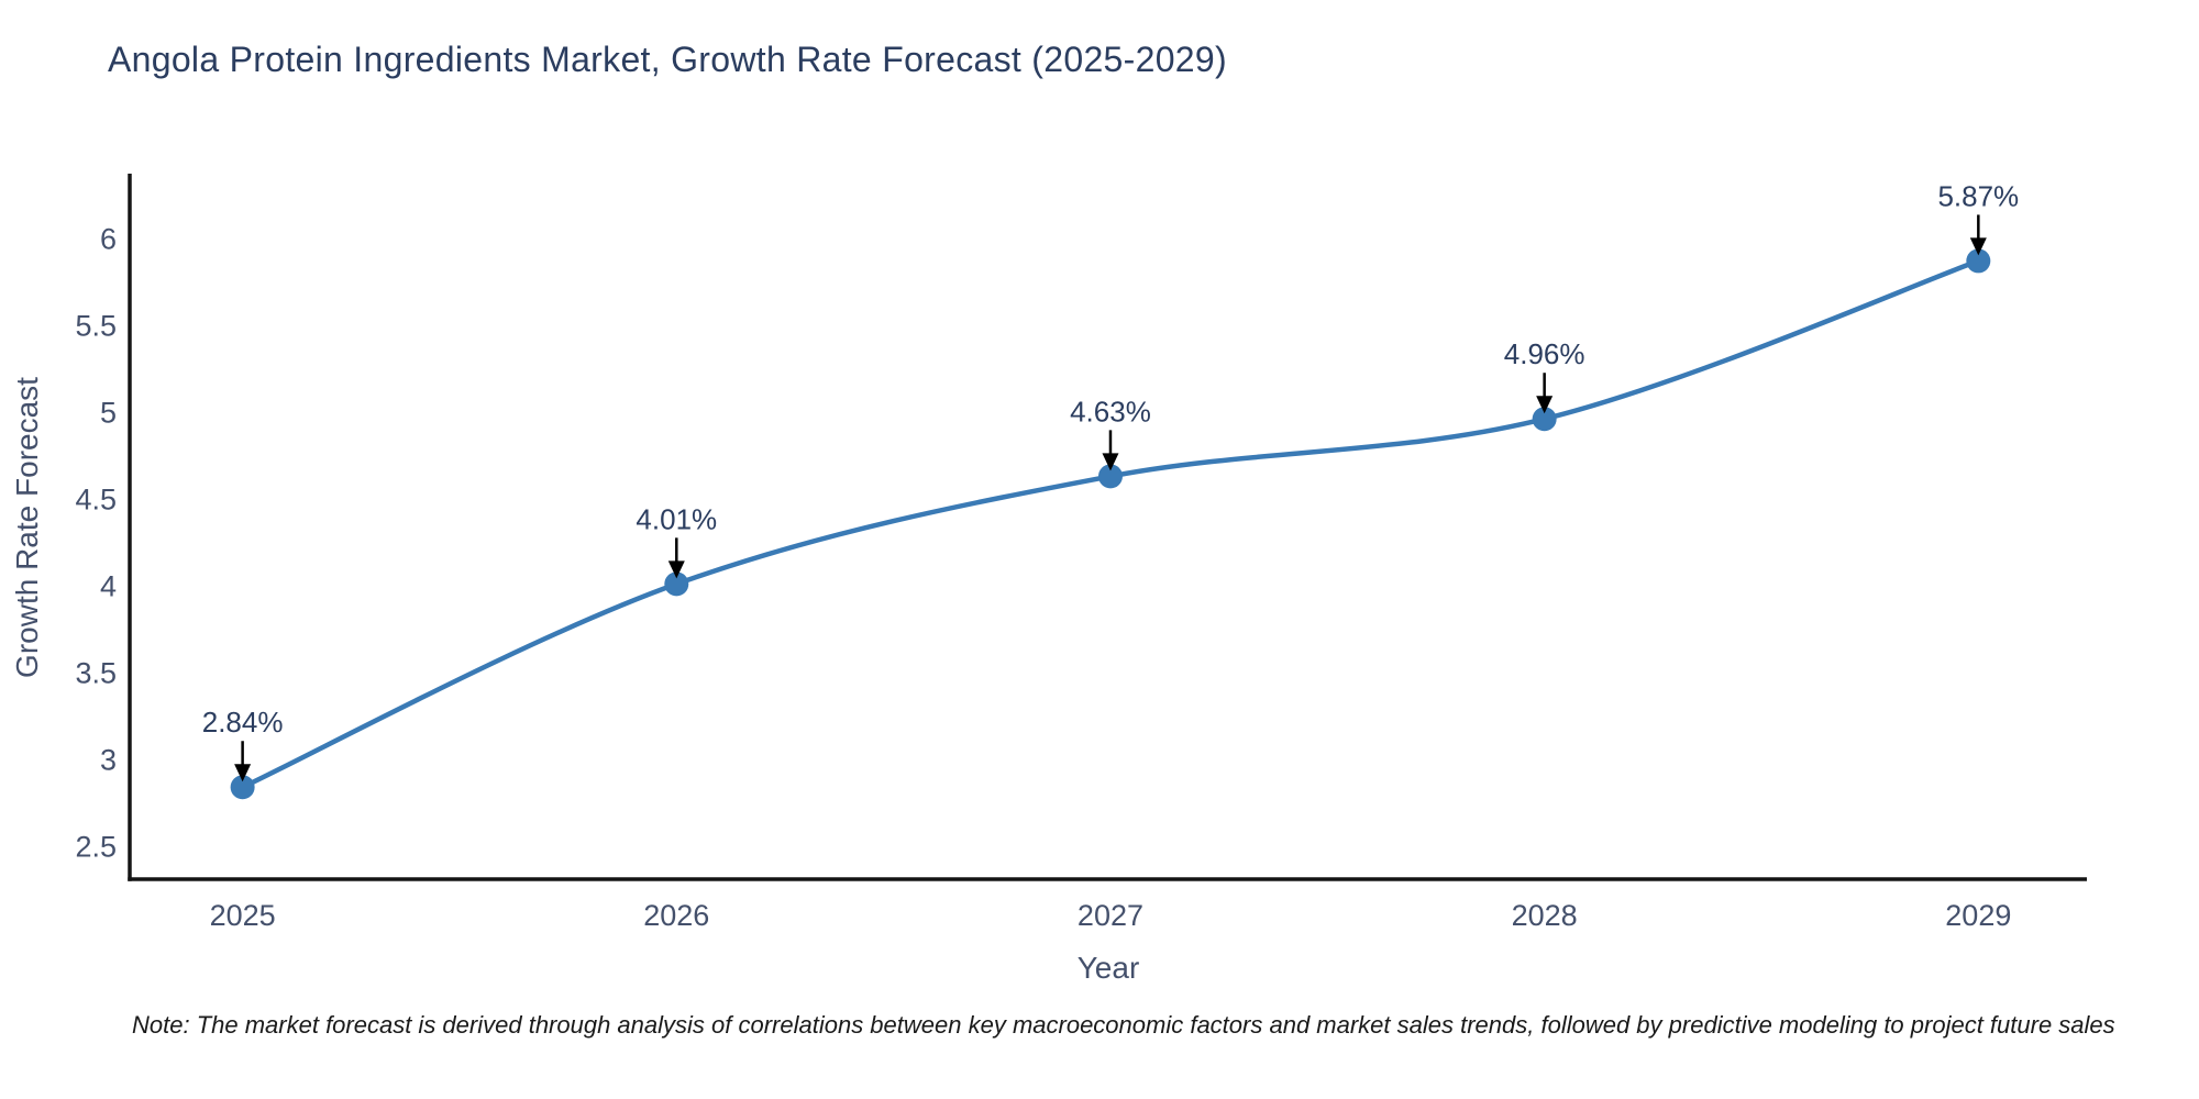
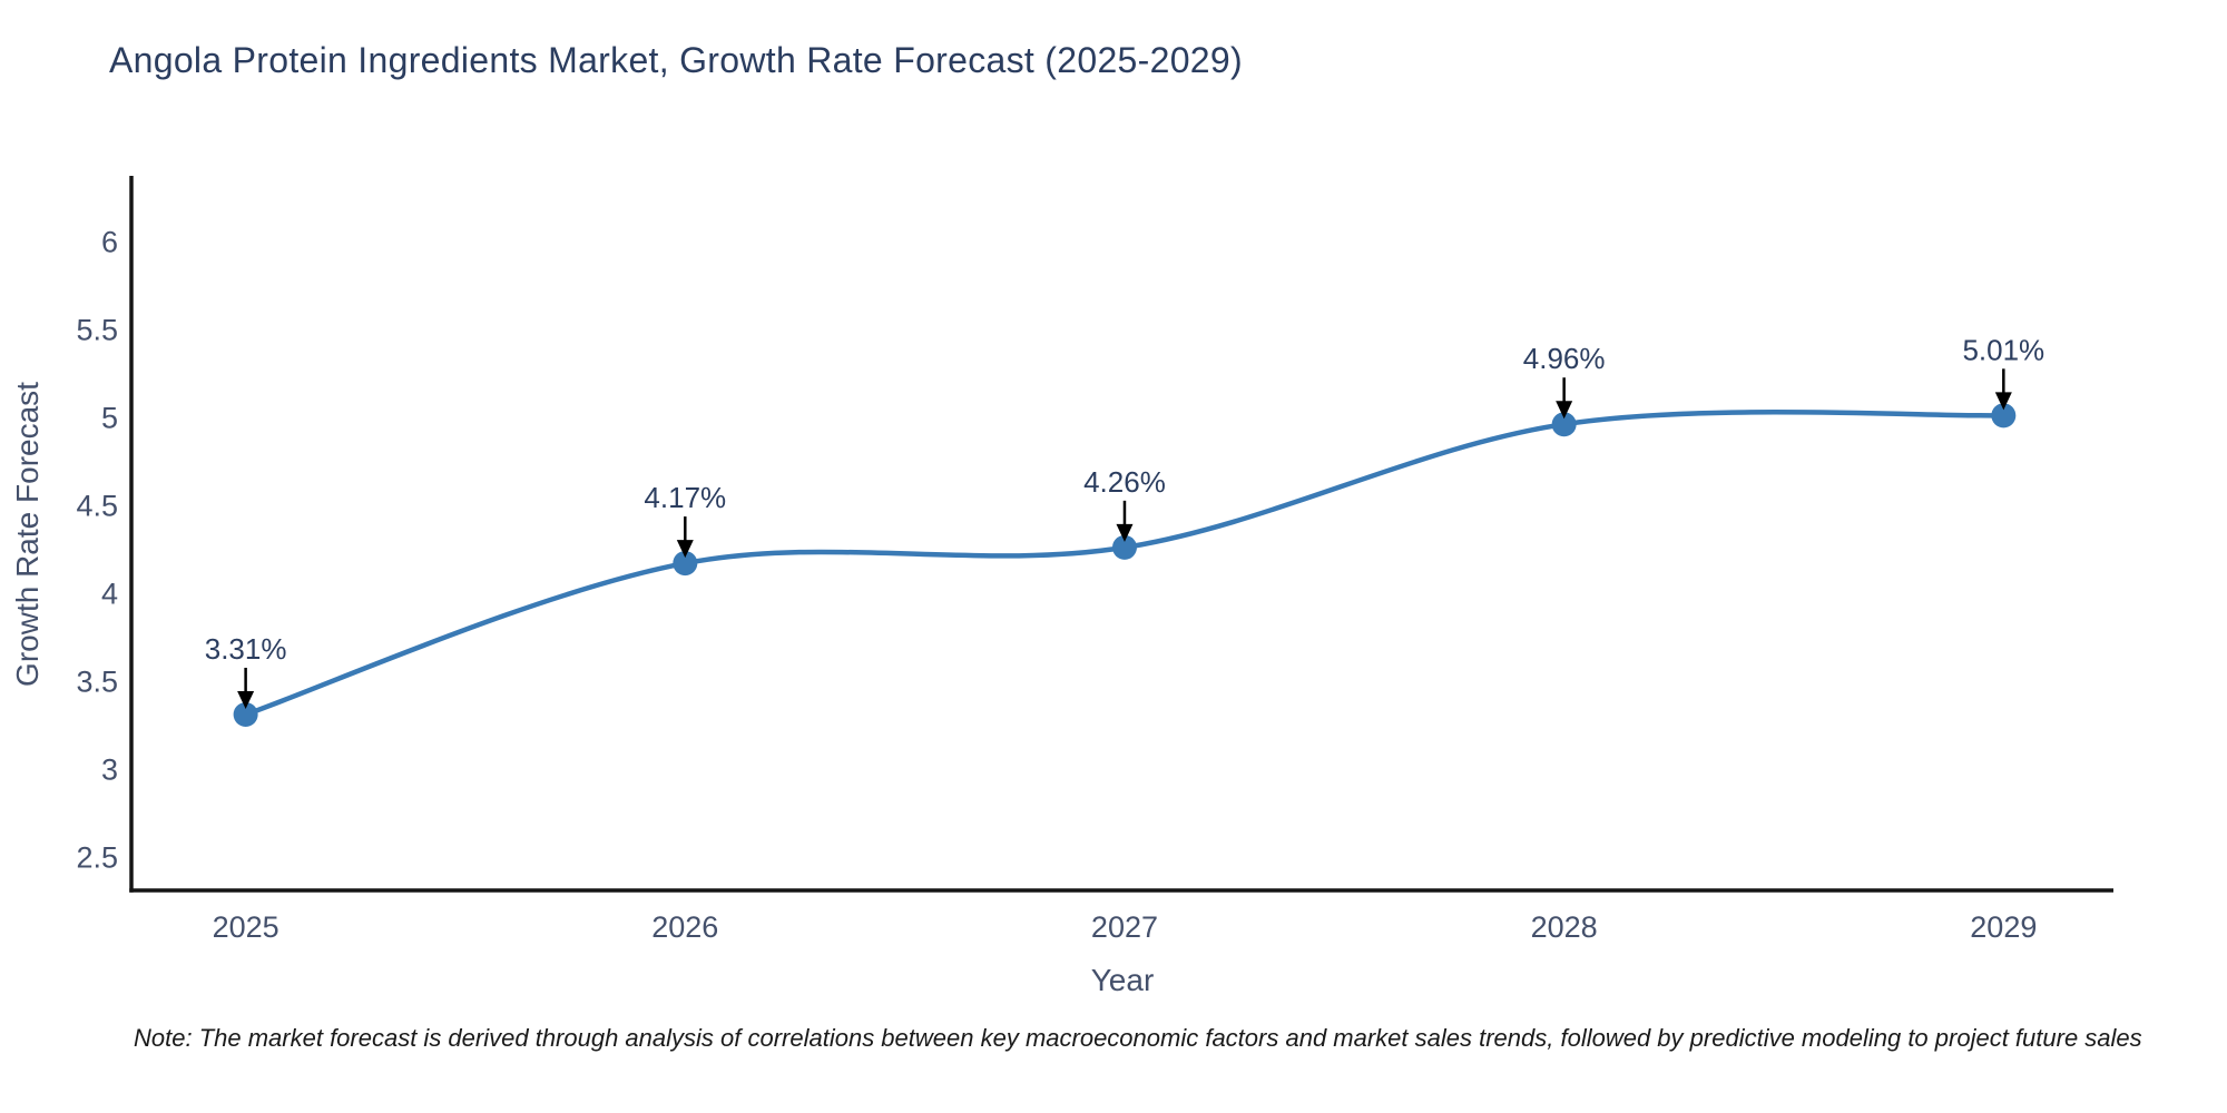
2025: 2.84% -> 3.31%
2026: 4.01% -> 4.17%
2027: 4.63% -> 4.26%
2029: 5.87% -> 5.01%
